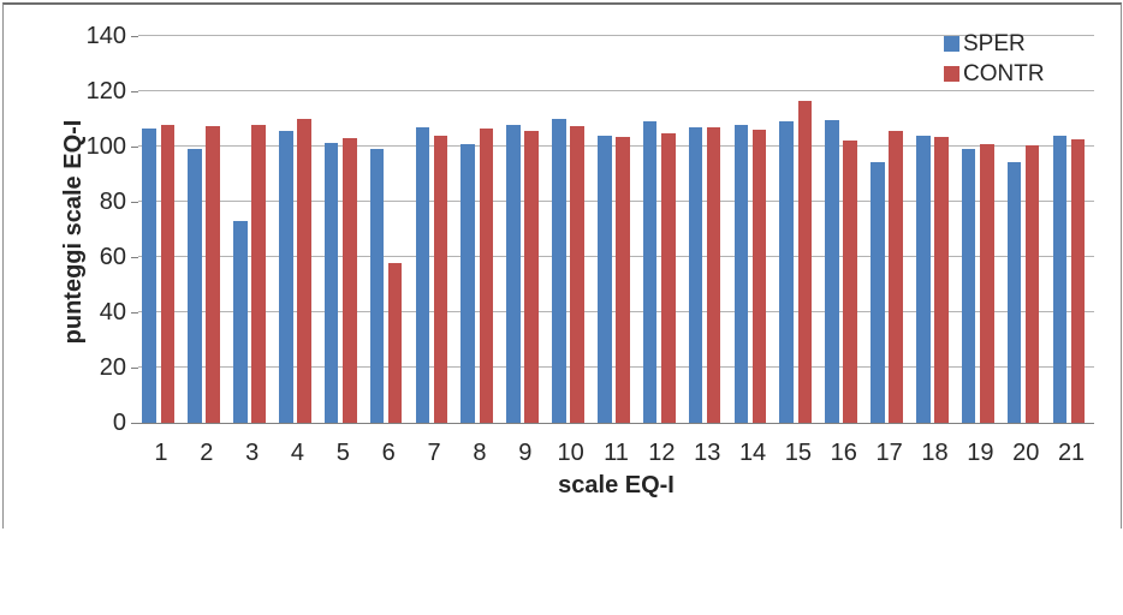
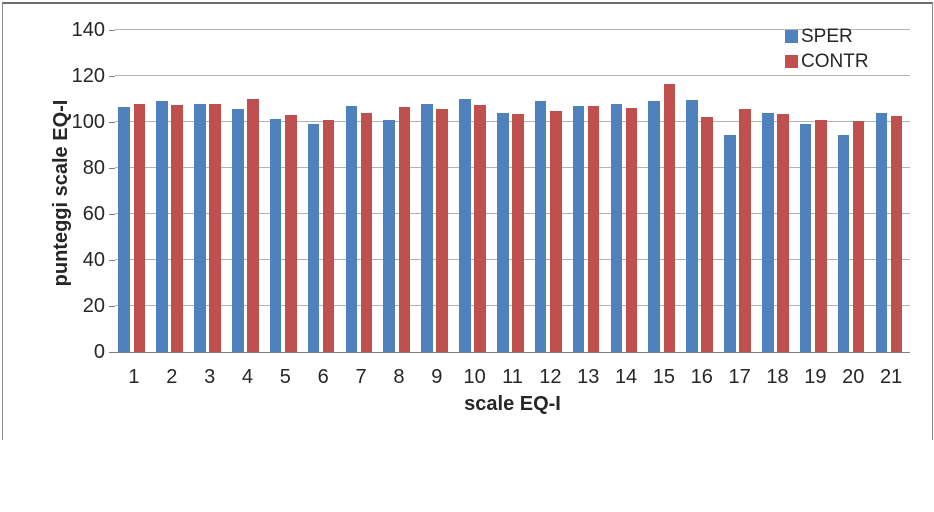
SPER/2: 99 -> 109
SPER/3: 73 -> 108
CONTR/6: 58 -> 101
